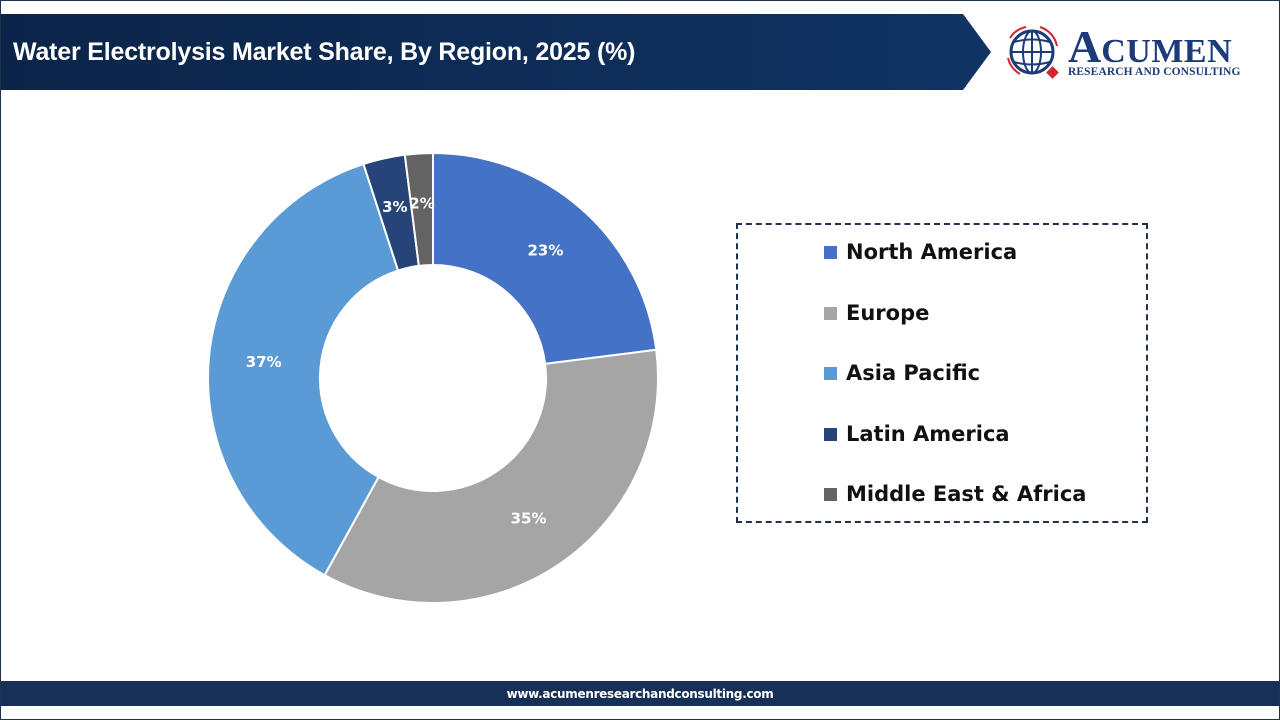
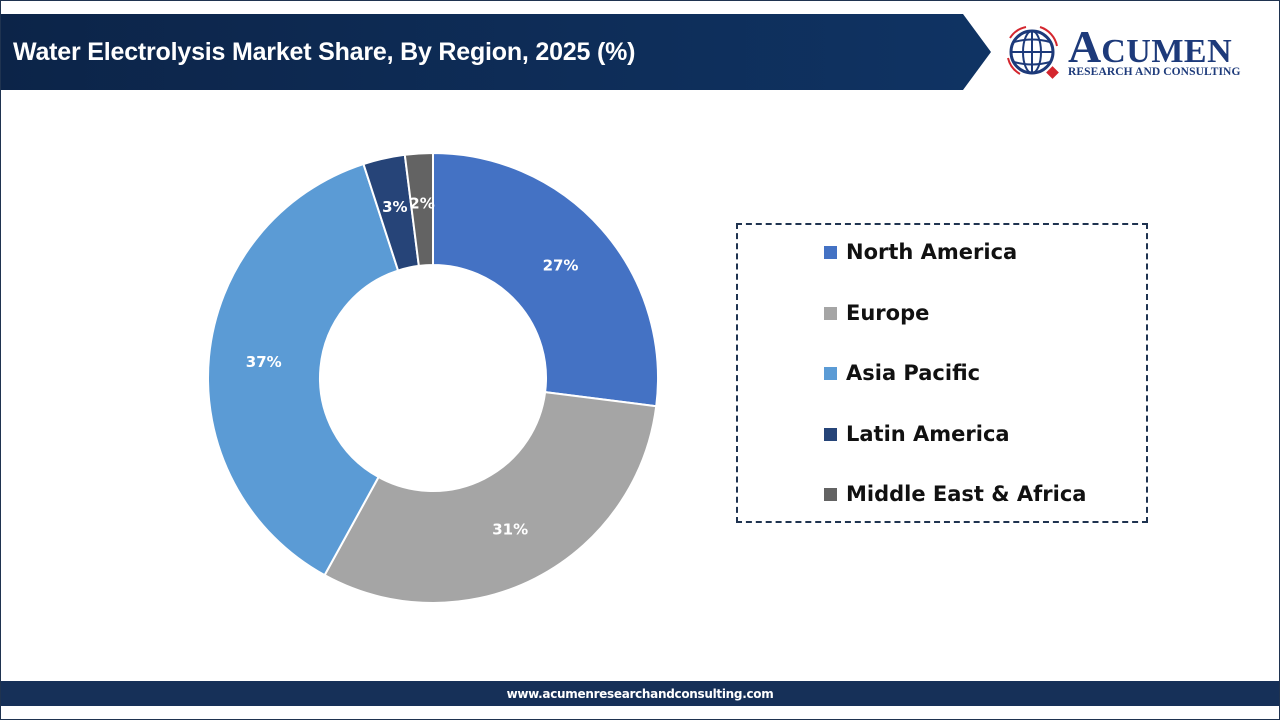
North America: 23% -> 27%
Europe: 35% -> 31%
